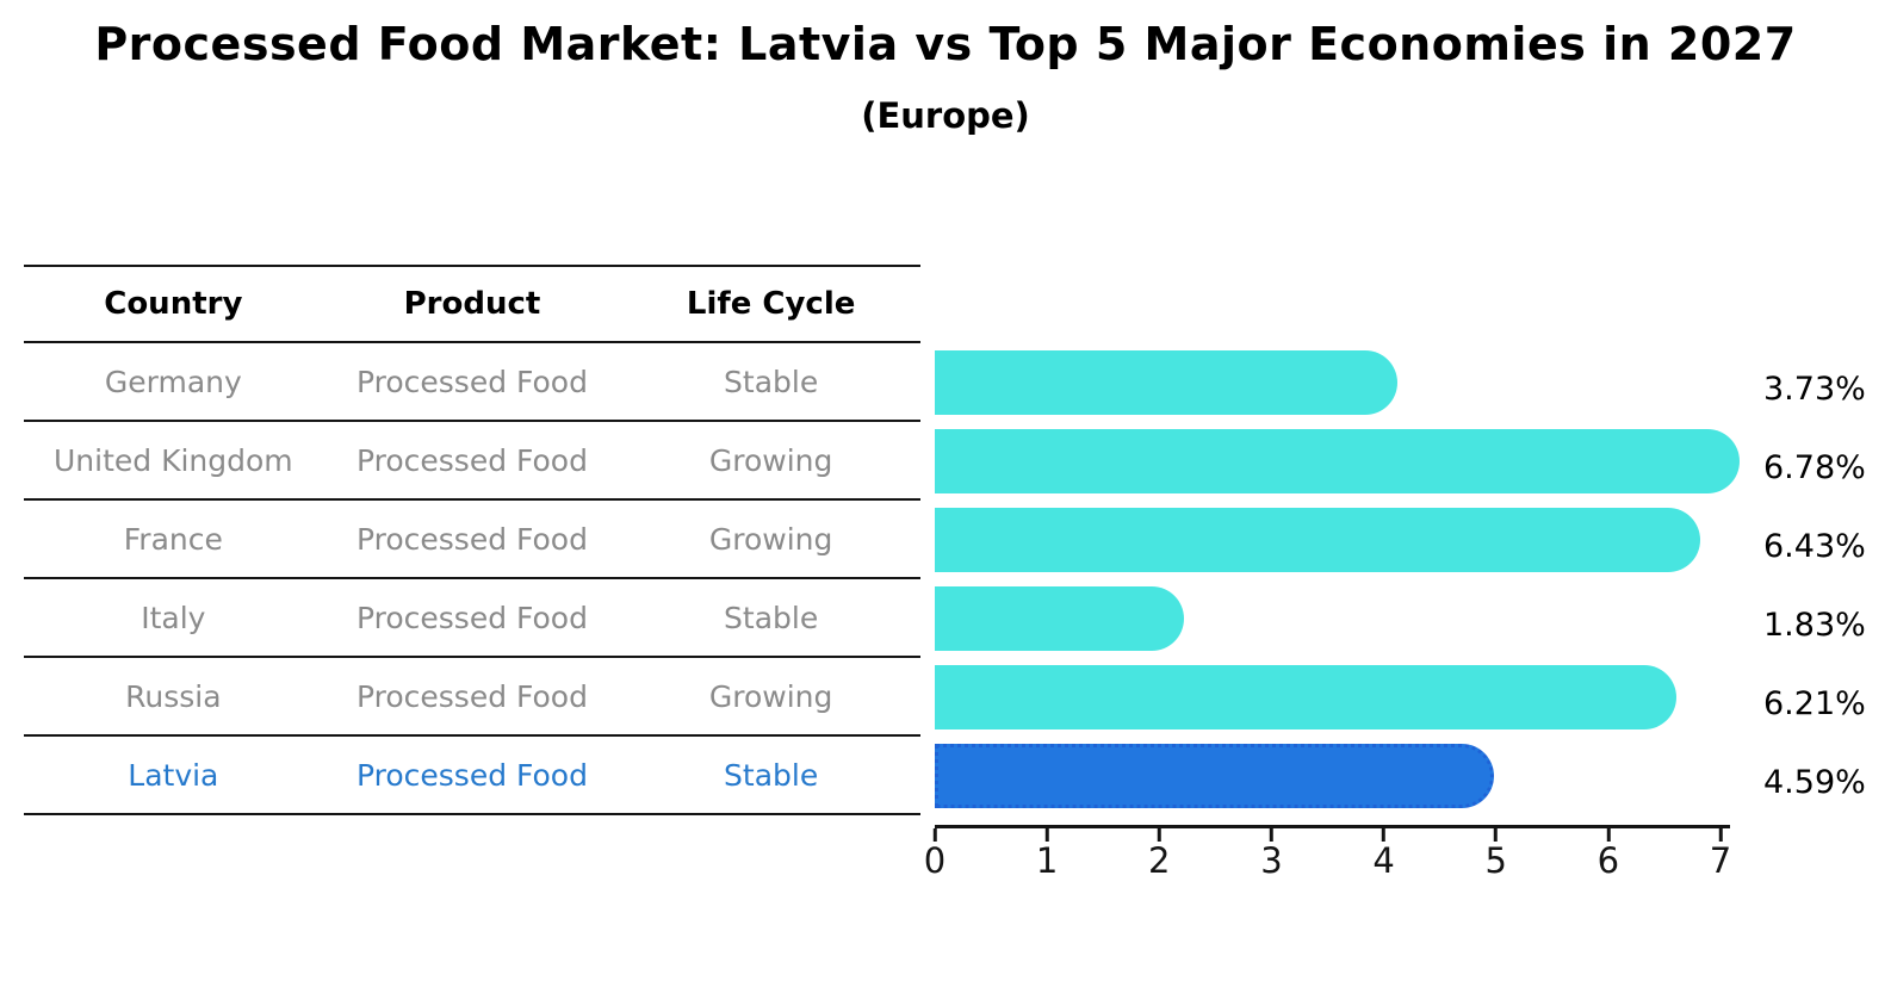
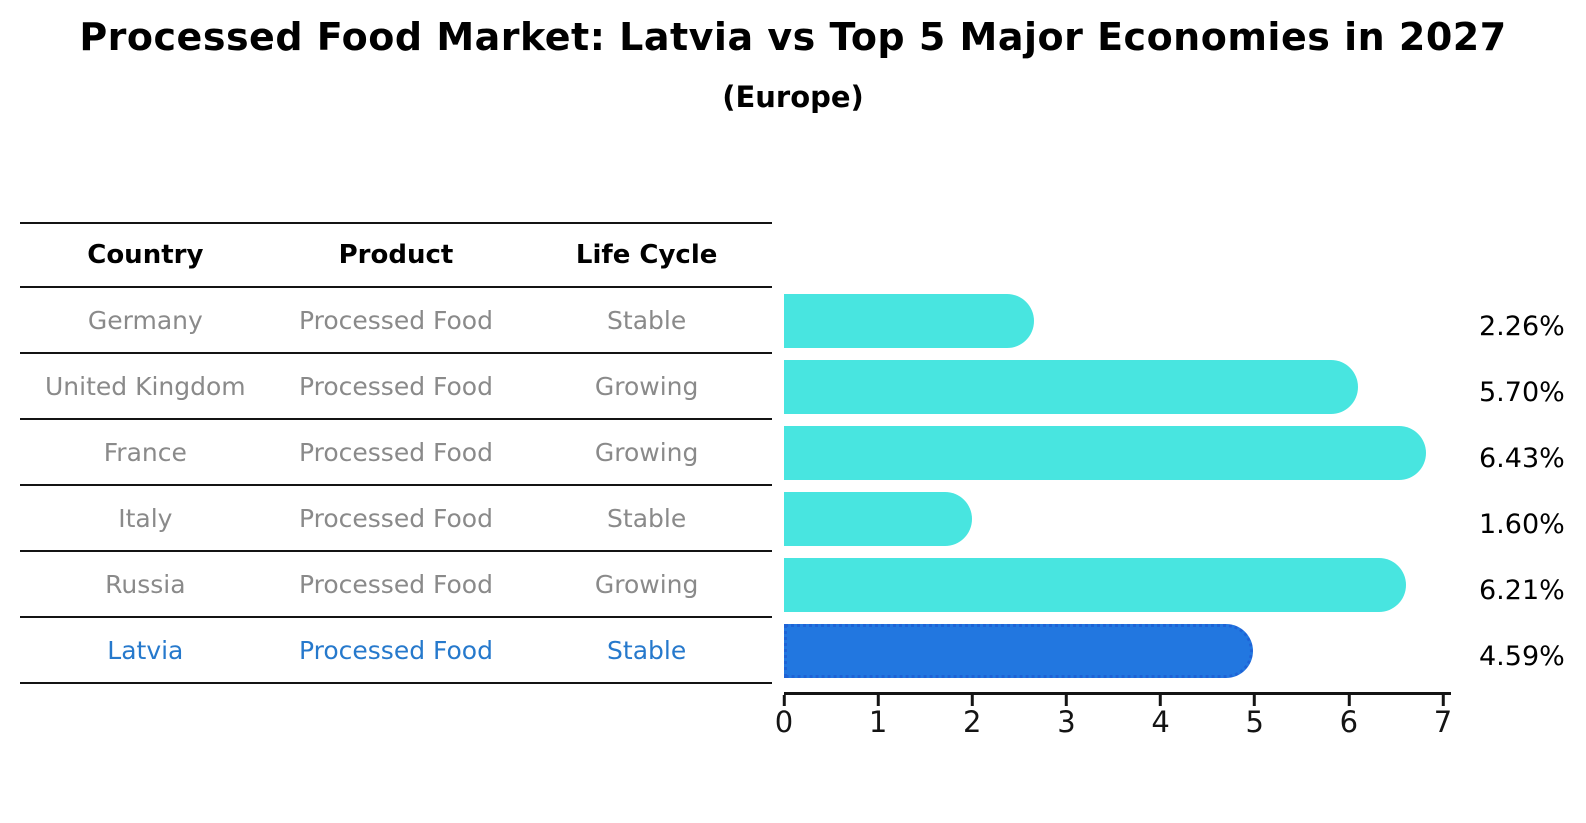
Germany: 3.73% -> 2.26%
United Kingdom: 6.78% -> 5.70%
Italy: 1.83% -> 1.60%
